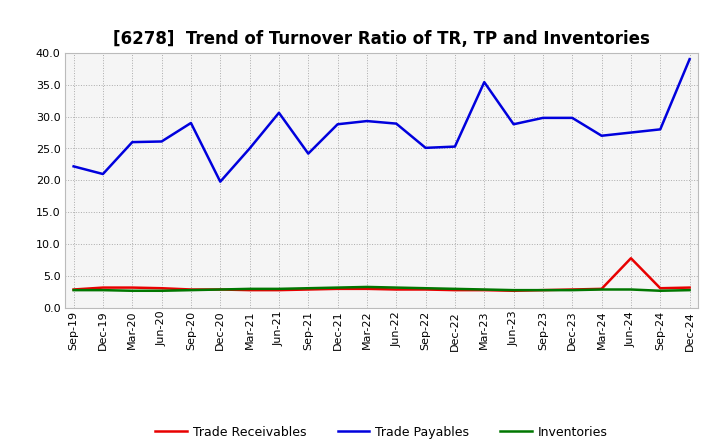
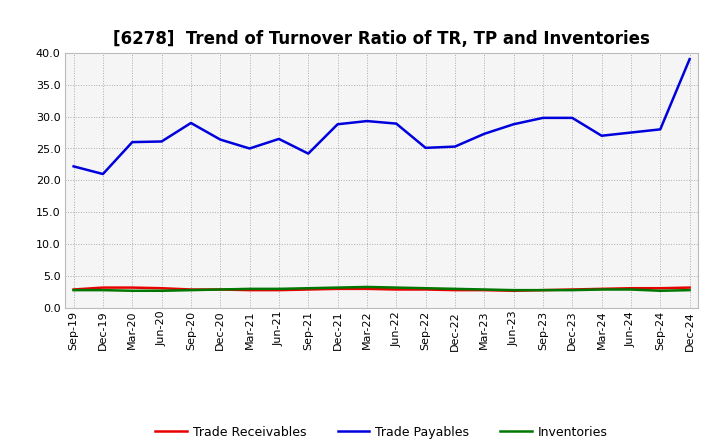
Trade Payables/Dec-20: 19.8 -> 26.4
Trade Payables/Jun-21: 30.6 -> 26.5
Trade Payables/Mar-23: 35.4 -> 27.3
Trade Receivables/Jun-24: 7.8 -> 3.1
